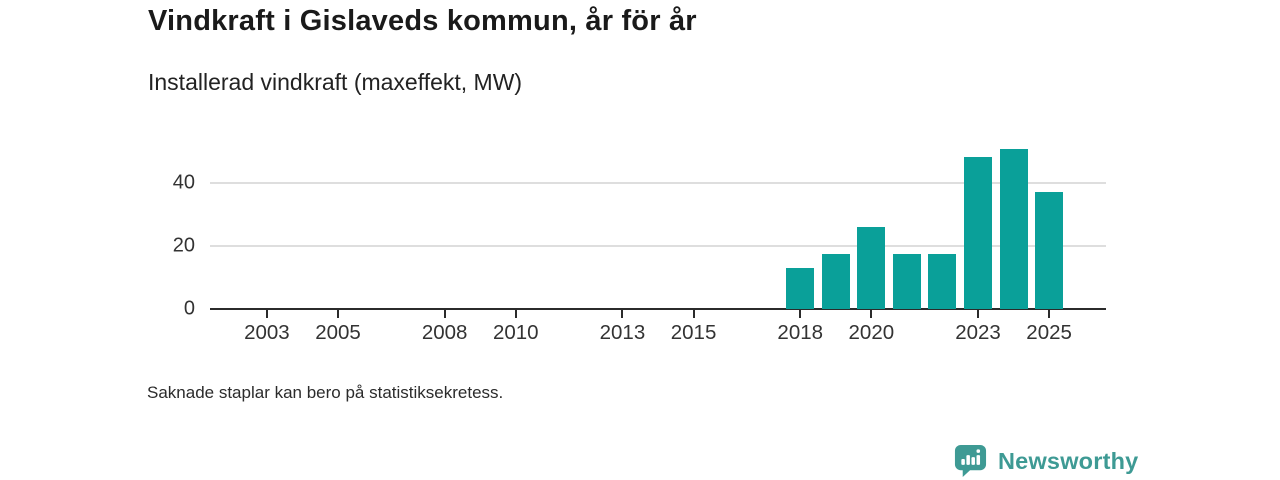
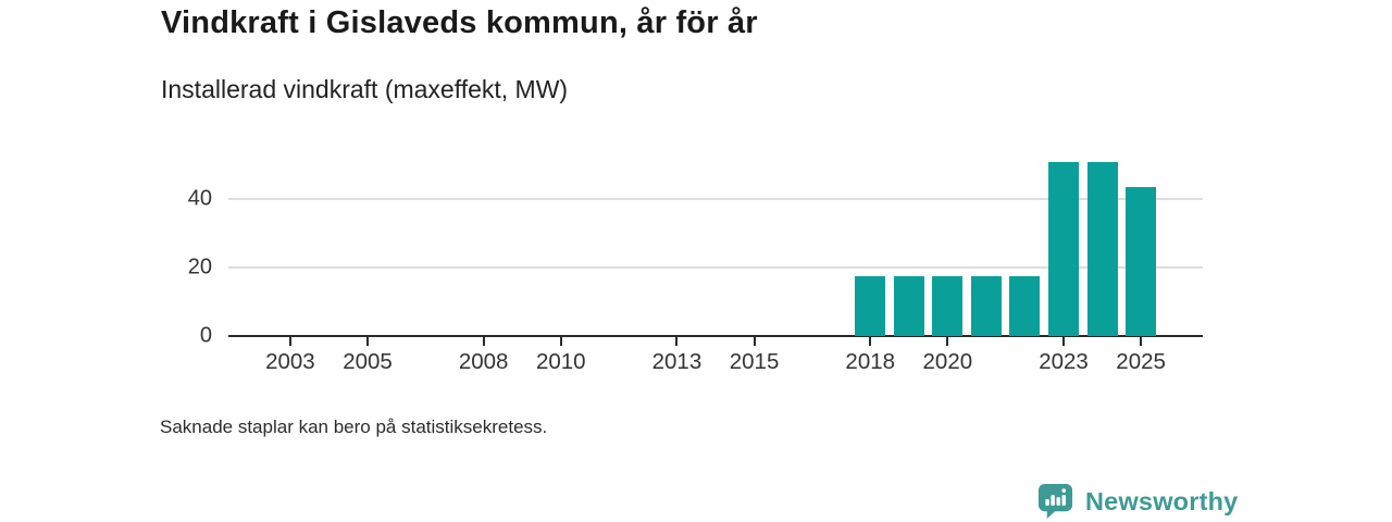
2018: 13 -> 18
2020: 26 -> 18
2023: 48 -> 50
2025: 37 -> 44
